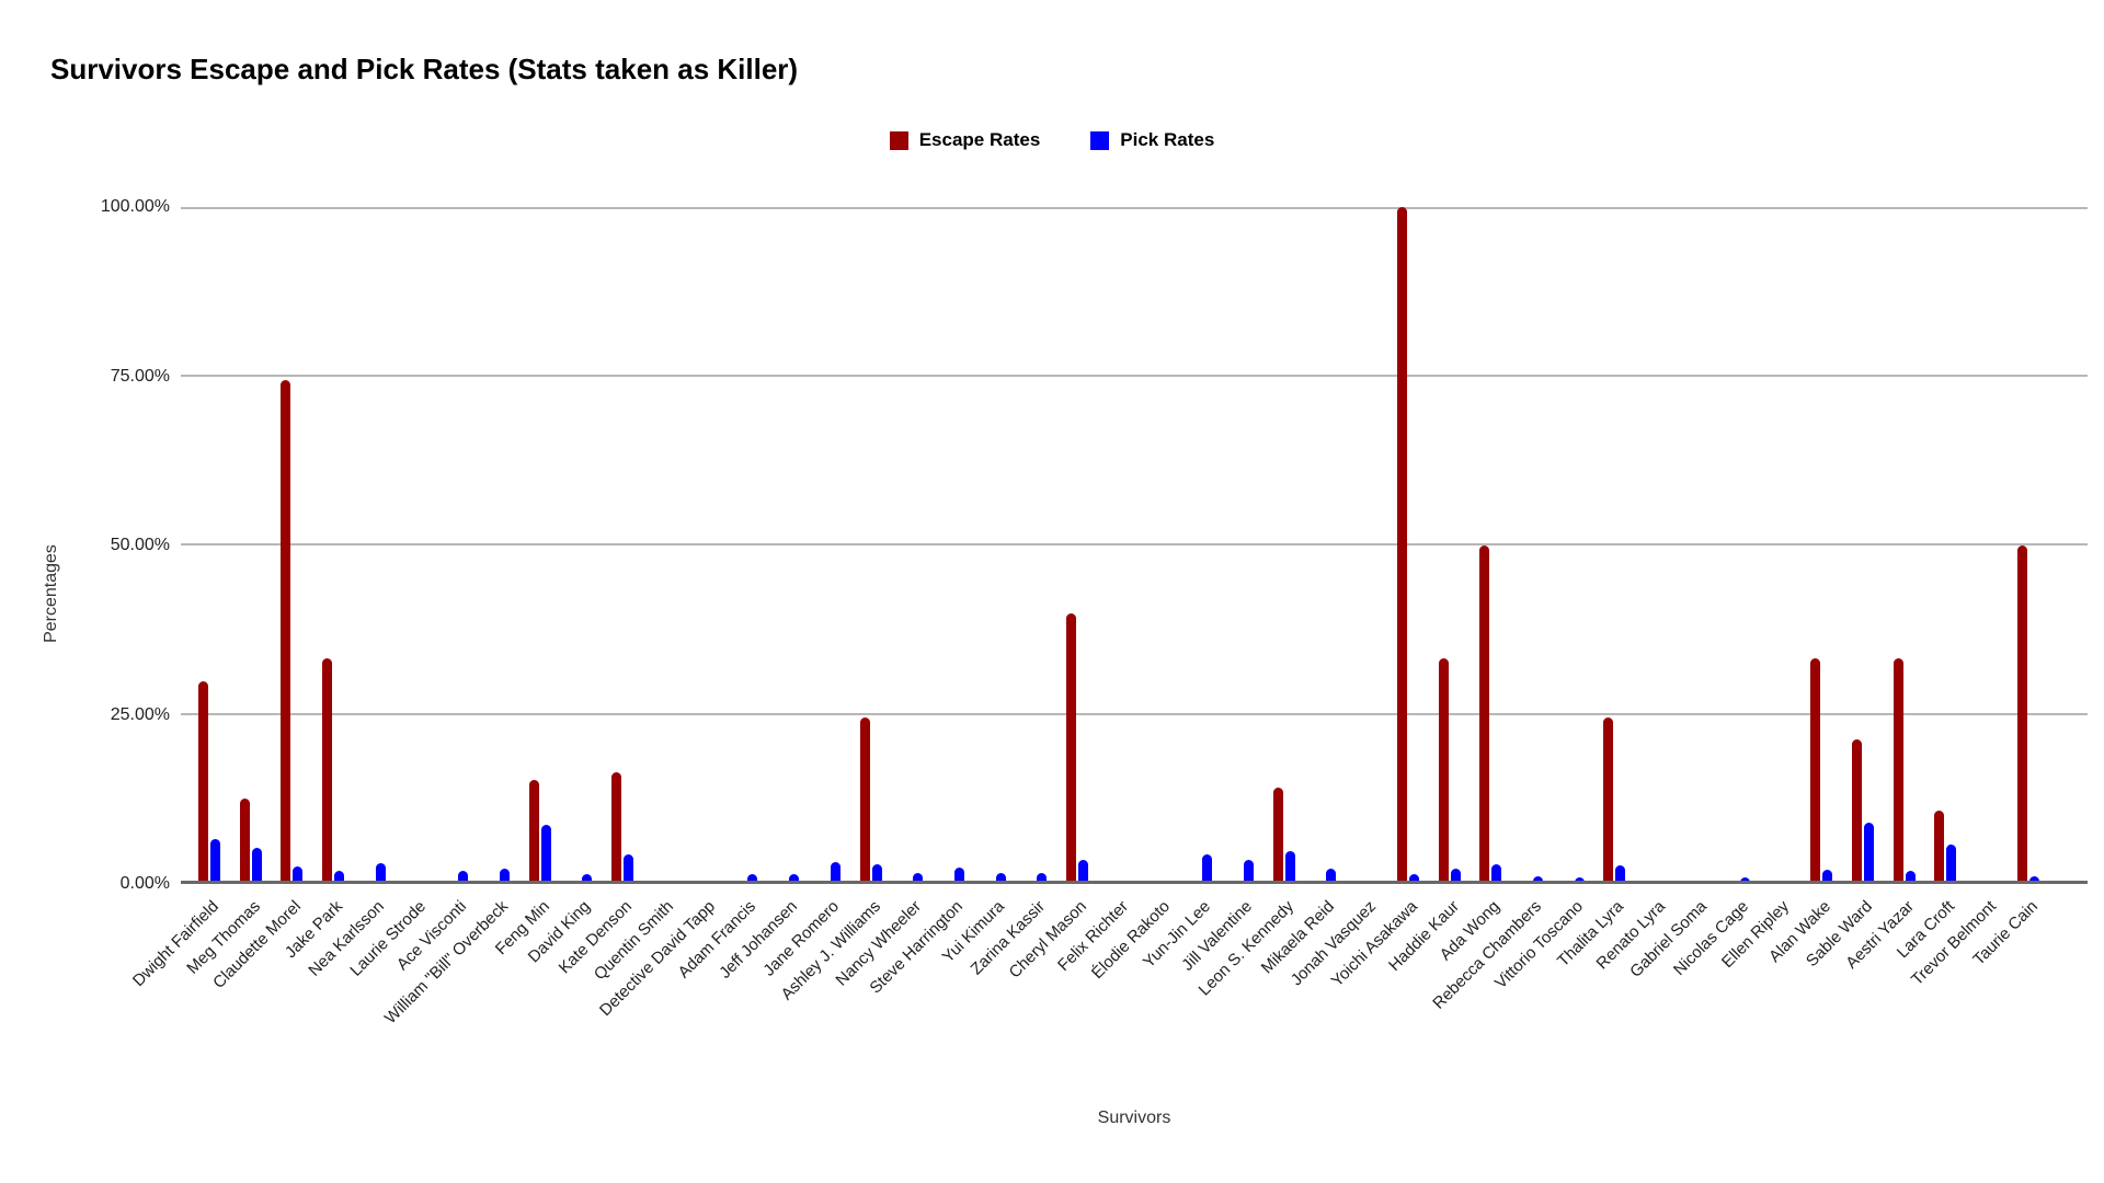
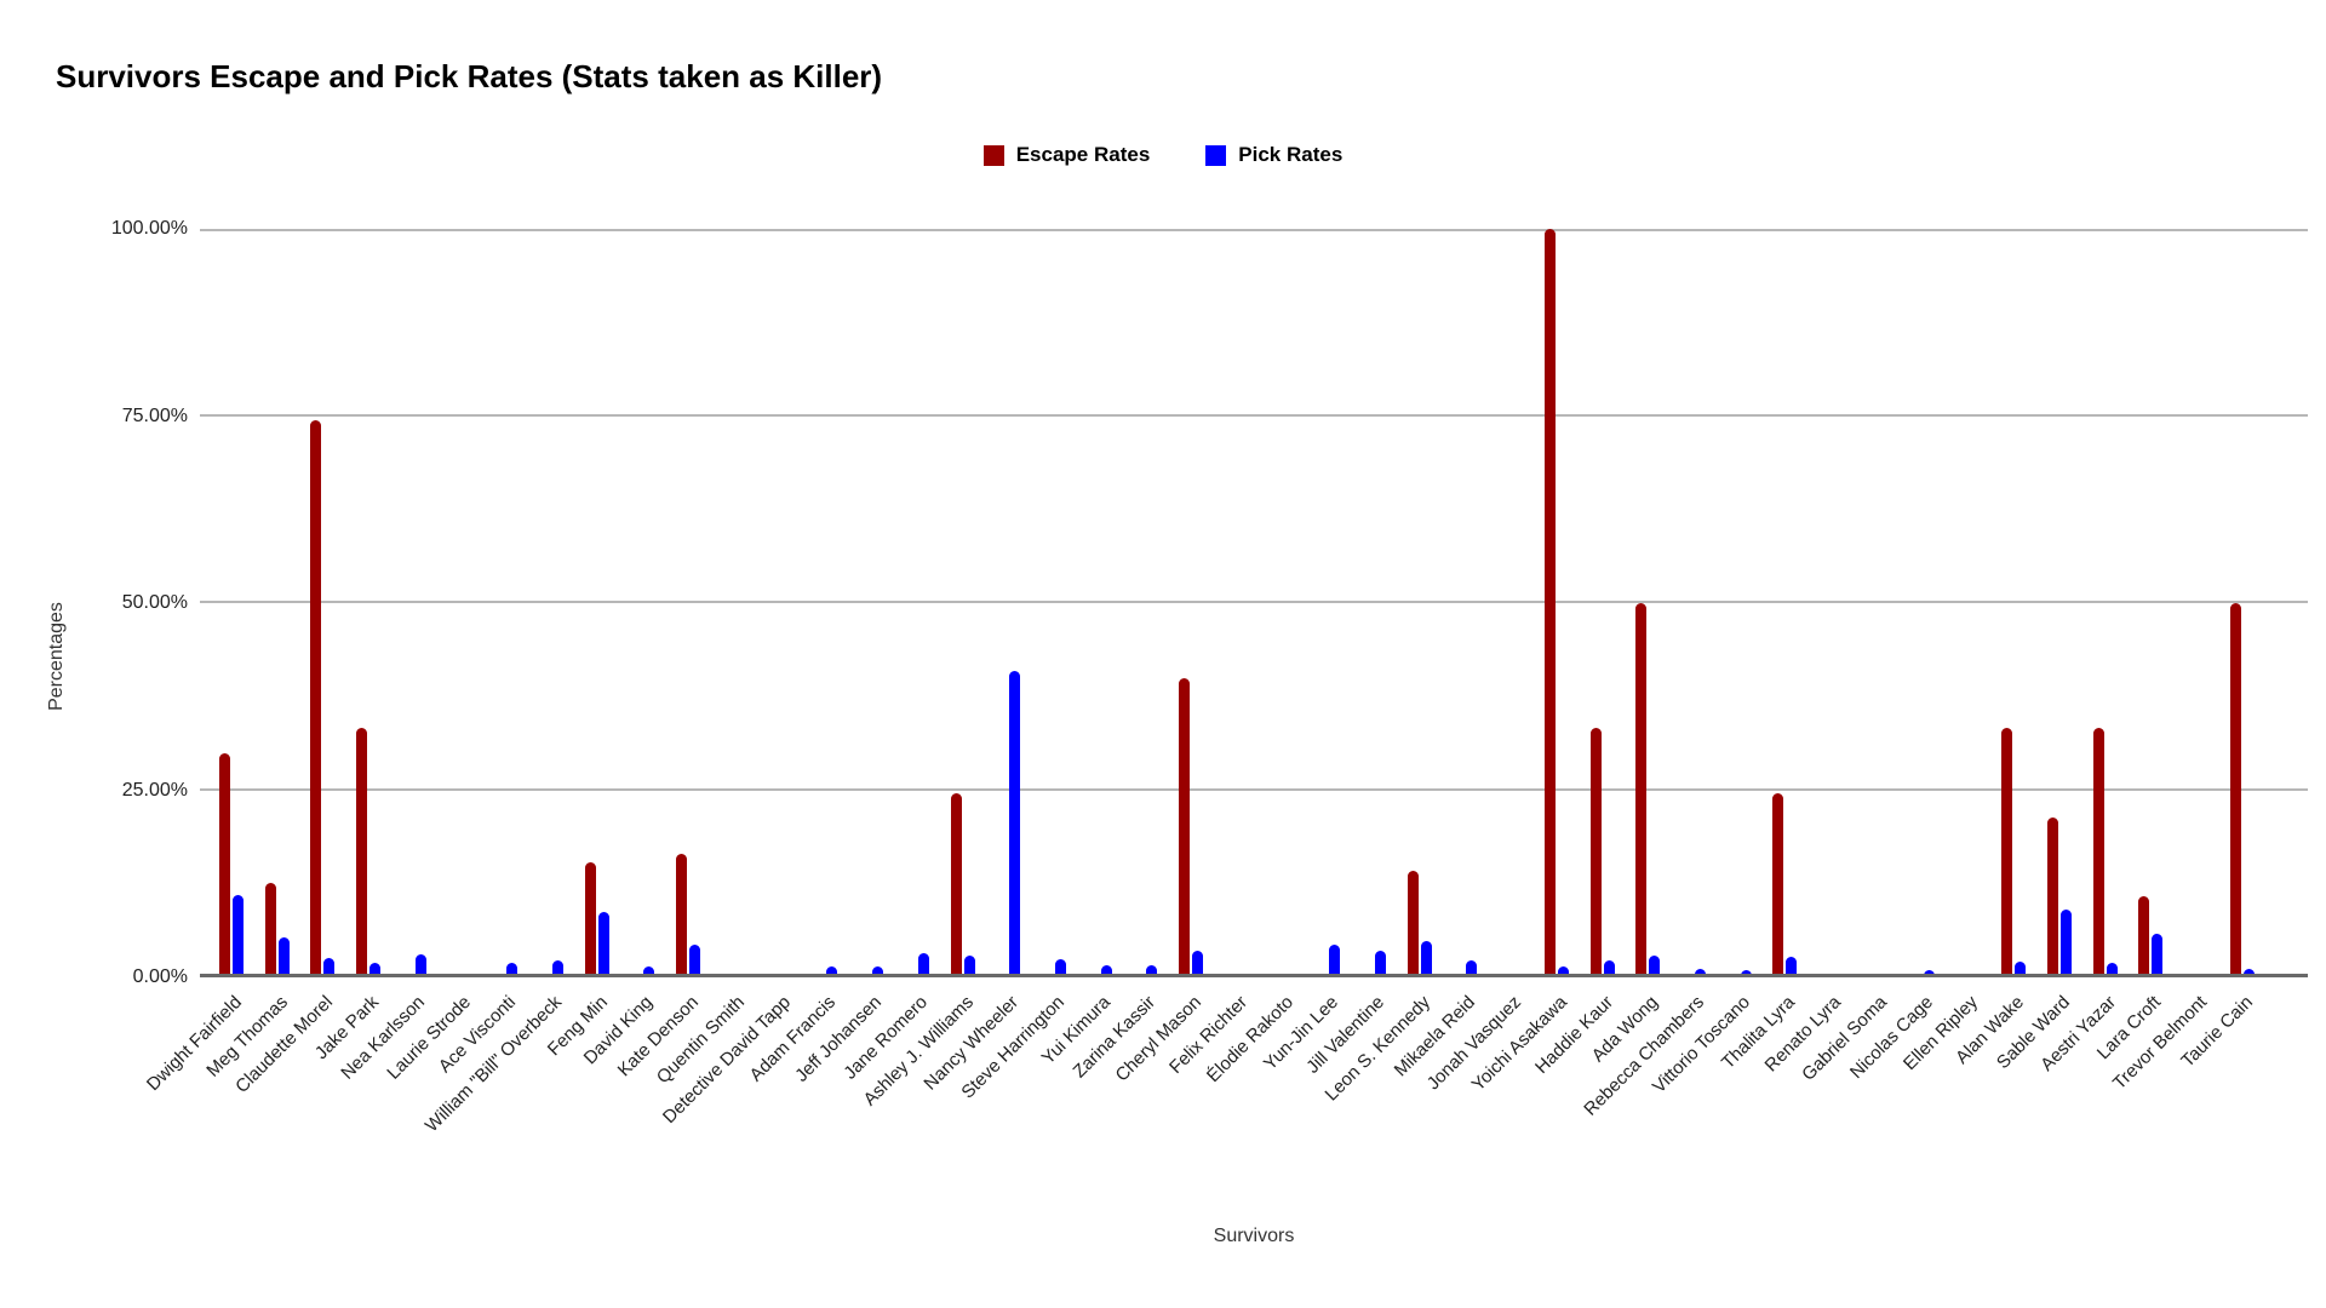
Pick Rates/Dwight Fairfield: 7% -> 11%
Pick Rates/Nancy Wheeler: 2% -> 41%
